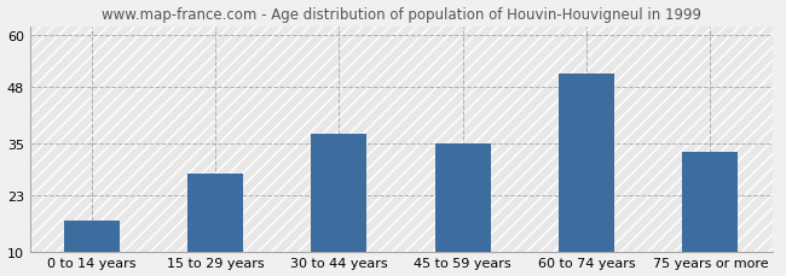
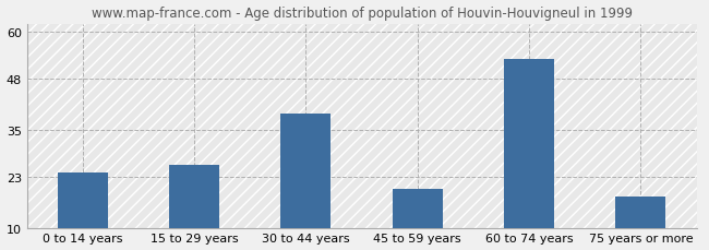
0 to 14 years: 17 -> 24
15 to 29 years: 28 -> 26
30 to 44 years: 37 -> 39
45 to 59 years: 35 -> 20
60 to 74 years: 51 -> 53
75 years or more: 33 -> 18
